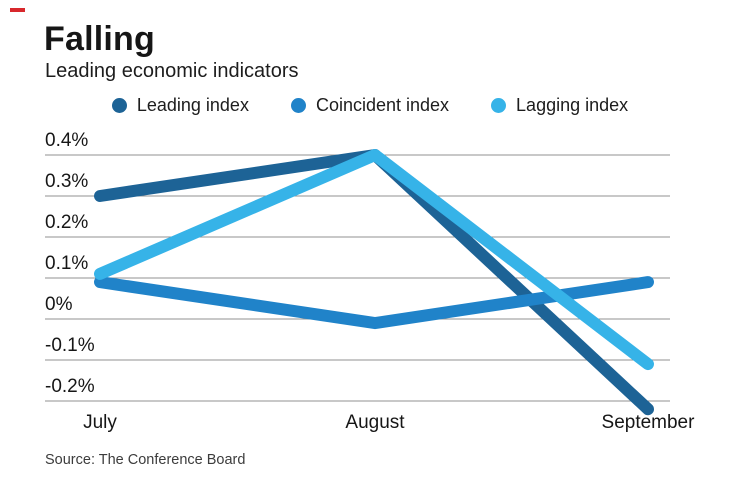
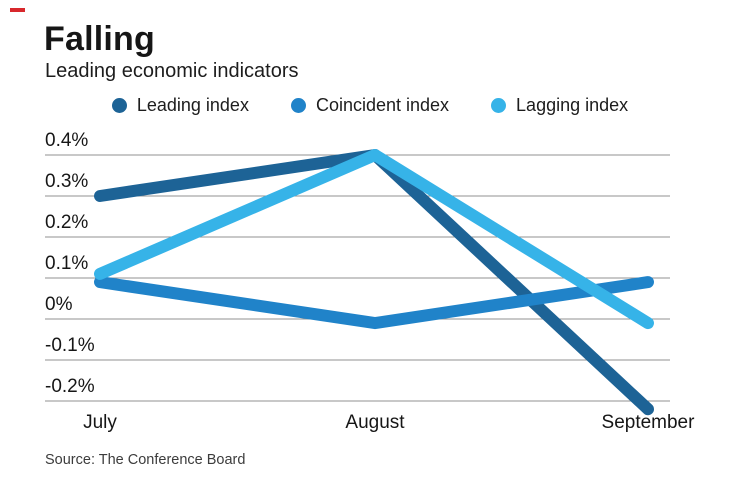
Lagging index/September: -0.11% -> -0.01%
